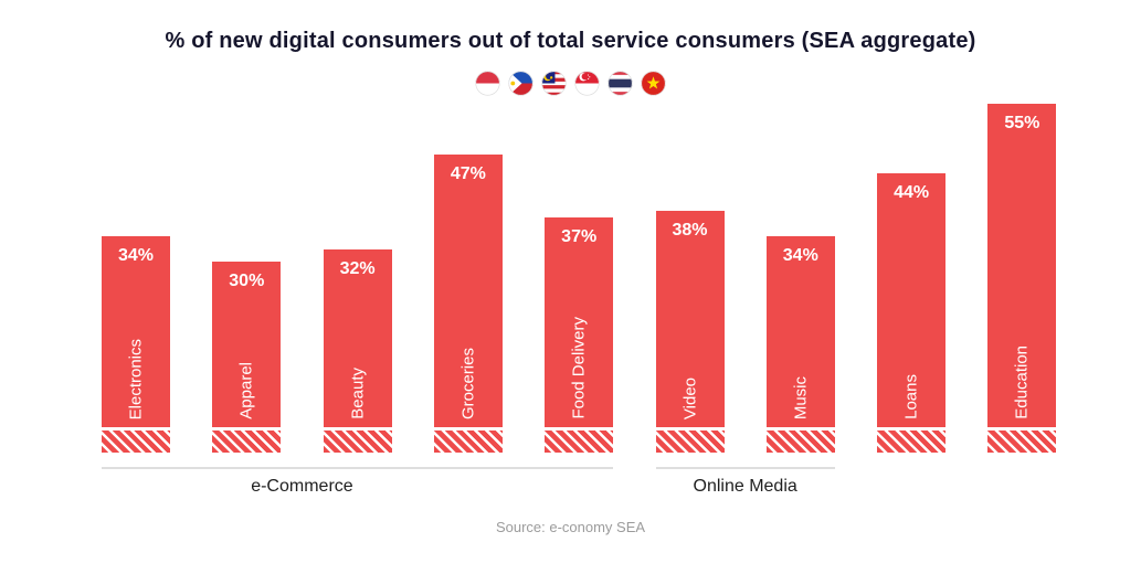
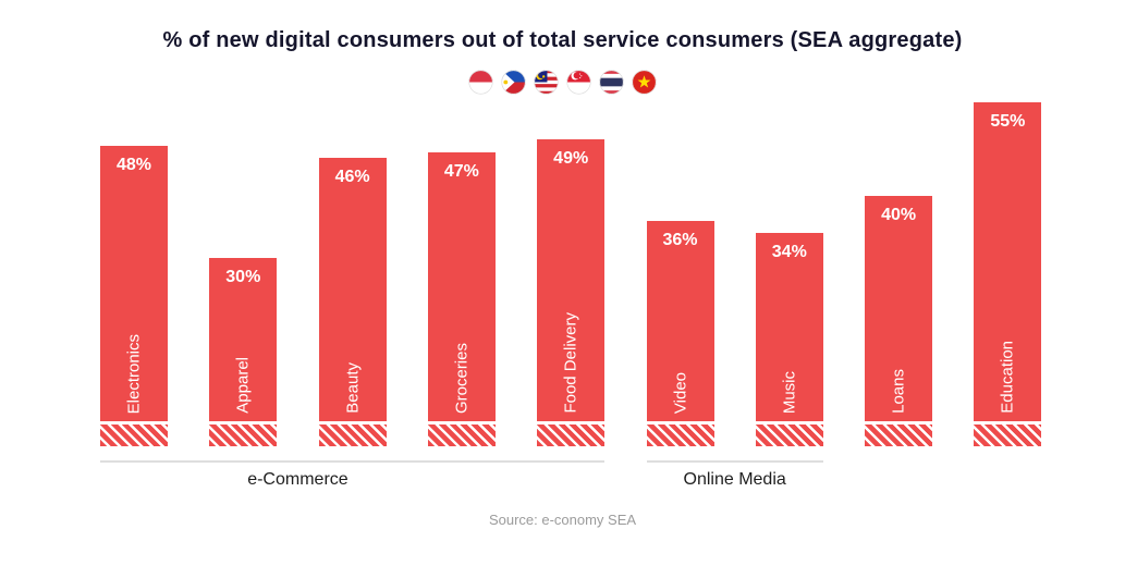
Electronics: 34% -> 48%
Beauty: 32% -> 46%
Food Delivery: 37% -> 49%
Video: 38% -> 36%
Loans: 44% -> 40%
